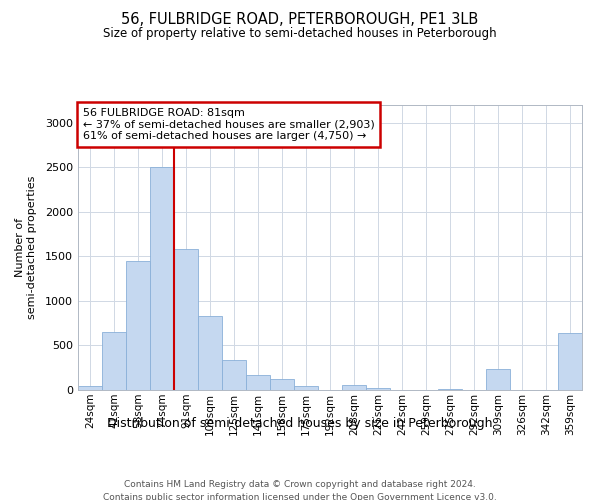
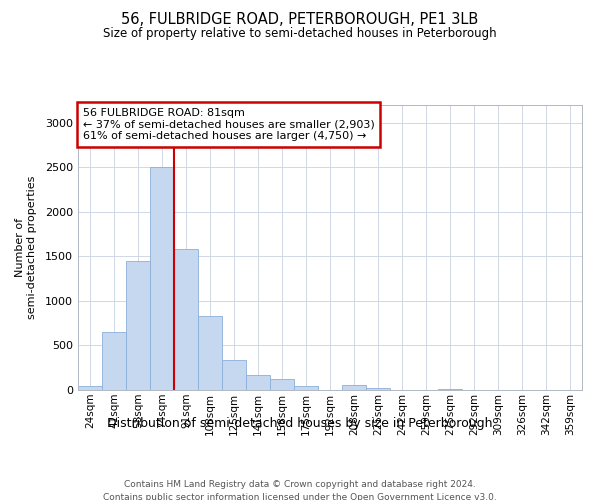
309sqm: 240 -> 0
359sqm: 640 -> 0
